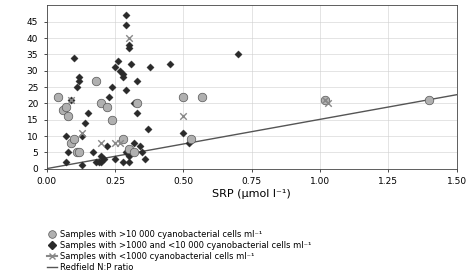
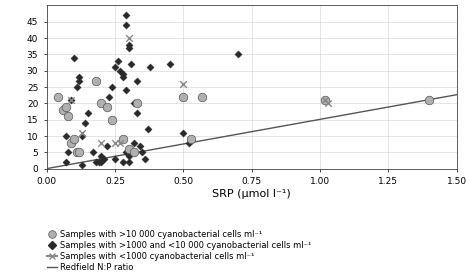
Samples with <1000 cyanobacterial cells ml⁻¹/0.50: 16 -> 26
